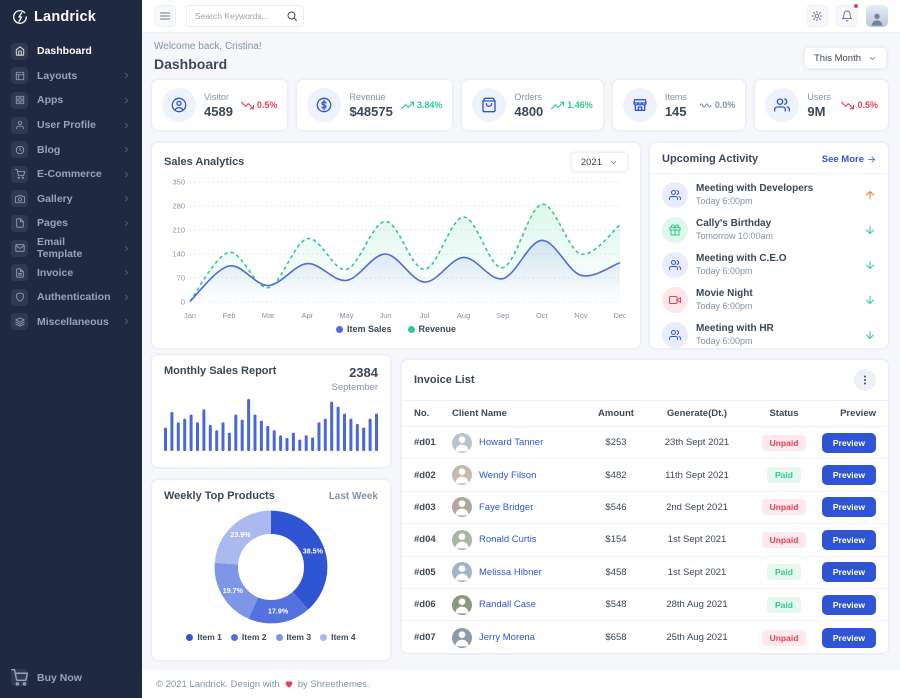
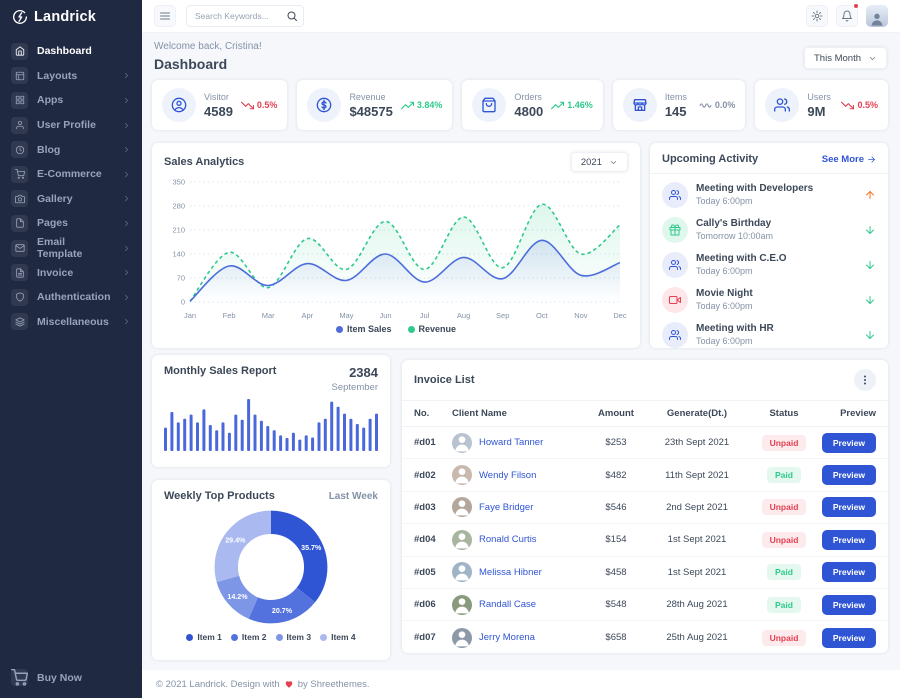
Weekly Top Products/Item 1: 38.5% -> 35.7%
Weekly Top Products/Item 2: 17.9% -> 20.7%
Weekly Top Products/Item 3: 19.7% -> 14.2%
Weekly Top Products/Item 4: 23.9% -> 29.4%
